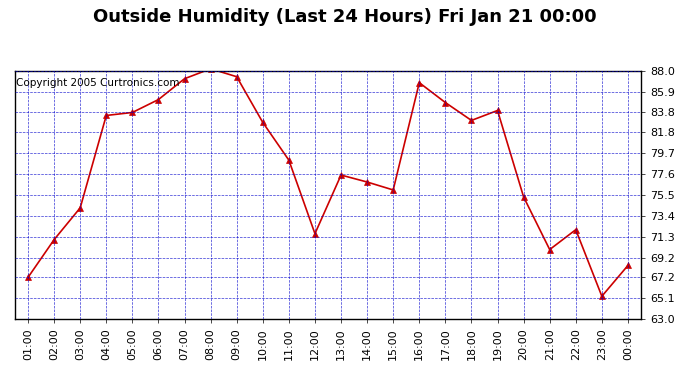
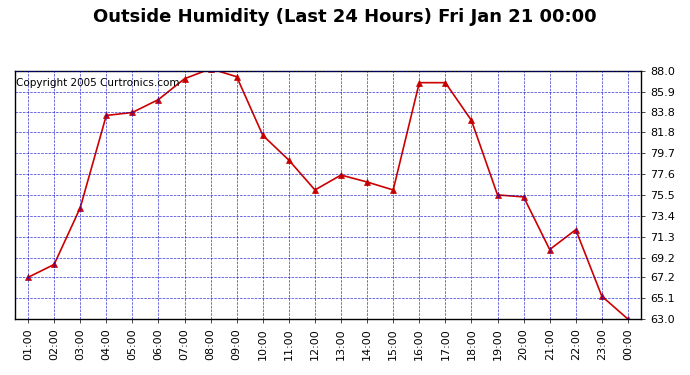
02:00: 71.0 -> 68.5
10:00: 82.8 -> 81.5
12:00: 71.6 -> 76.0
17:00: 84.8 -> 86.8
19:00: 84.0 -> 75.5
00:00: 68.4 -> 63.0
